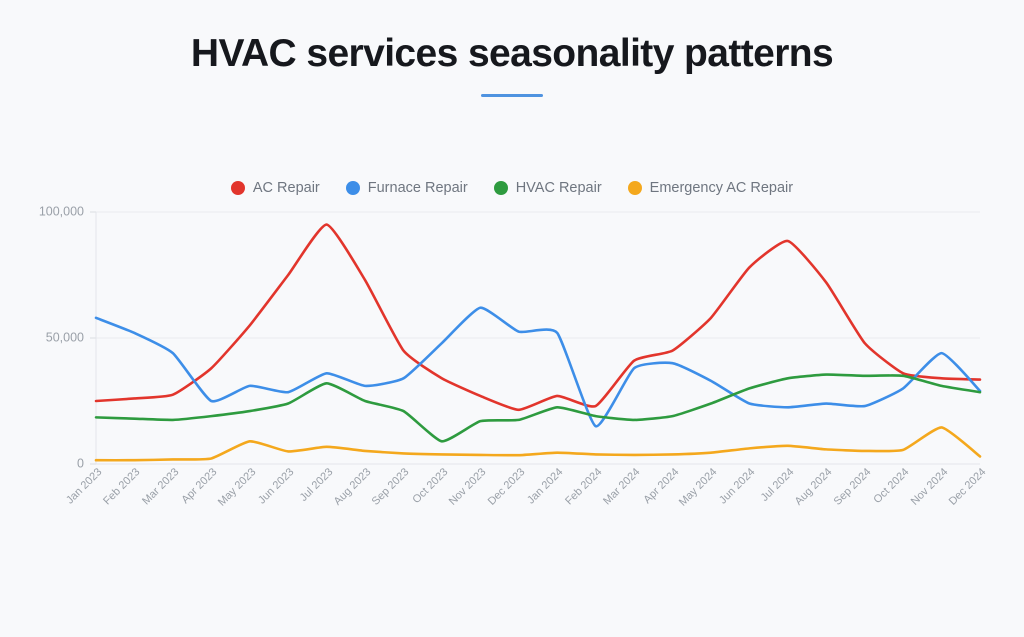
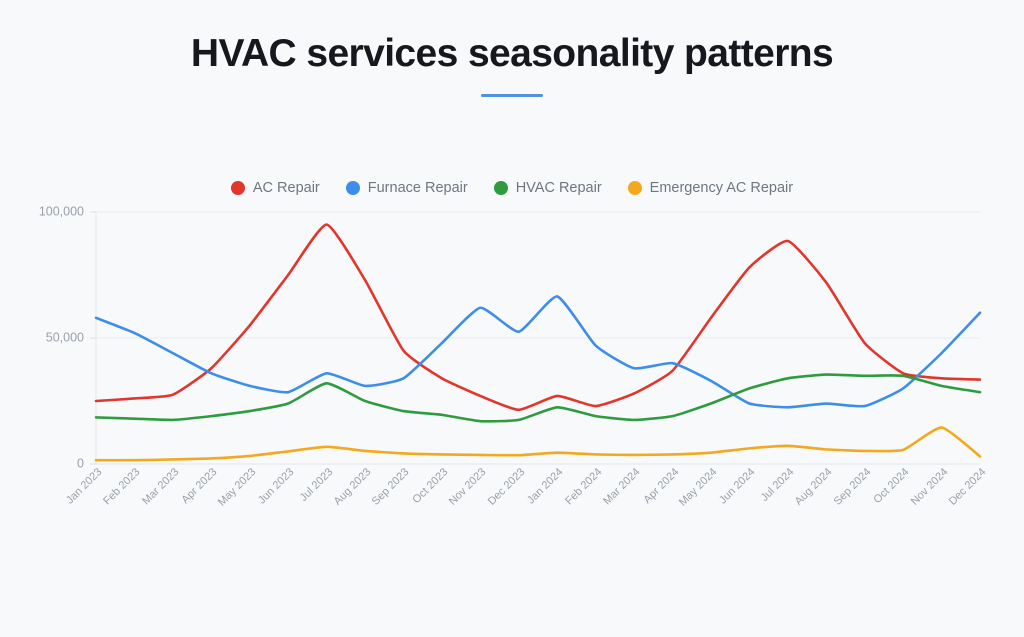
Furnace Repair/Apr 2023: 25000 -> 36000
Emergency AC Repair/May 2023: 9000 -> 3000
HVAC Repair/Oct 2023: 9000 -> 20000
Furnace Repair/Jan 2024: 52000 -> 66000
Furnace Repair/Feb 2024: 15000 -> 47000
AC Repair/Mar 2024: 41000 -> 28000
AC Repair/Apr 2024: 45000 -> 37000
Furnace Repair/Dec 2024: 29000 -> 60000
